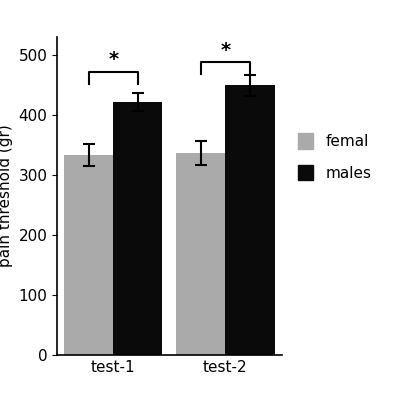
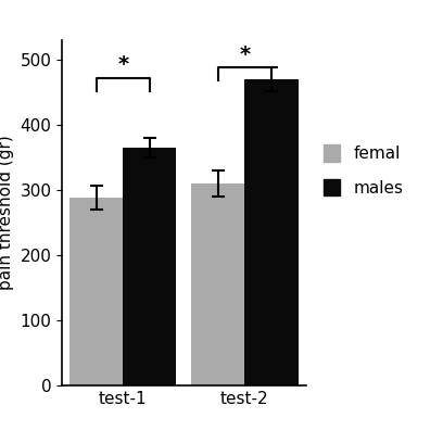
femal/test-1: 333 -> 288
males/test-1: 422 -> 364
femal/test-2: 337 -> 310
males/test-2: 449 -> 470
